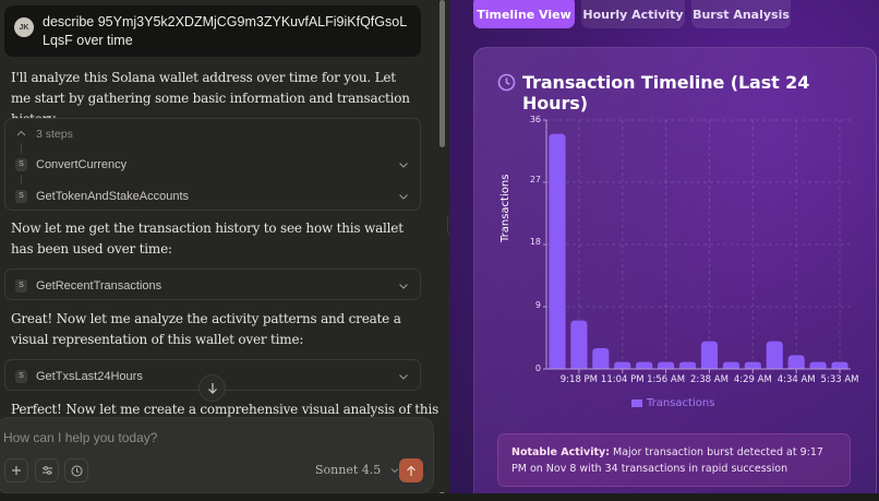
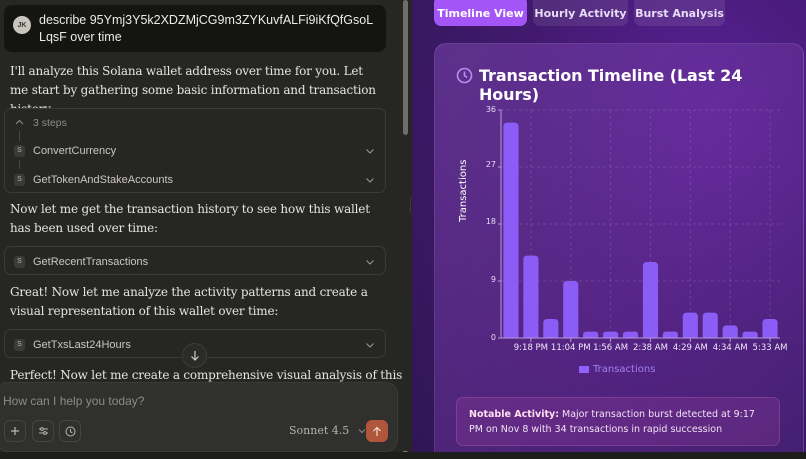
9:18 PM: 7 -> 13
11:04 PM: 1 -> 9
2:38 AM: 4 -> 12
4:29 AM: 1 -> 4
5:33 AM: 1 -> 3
